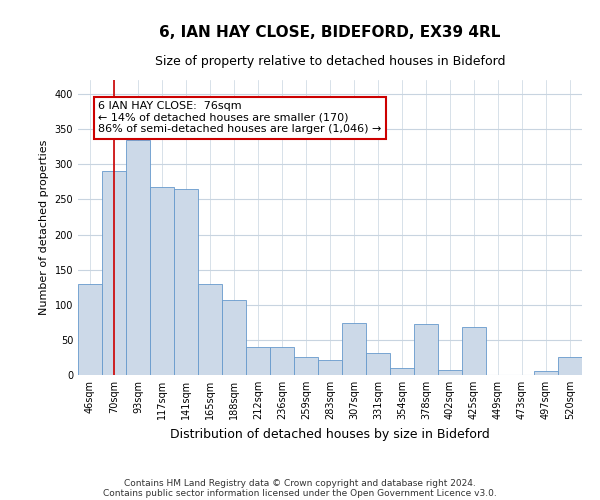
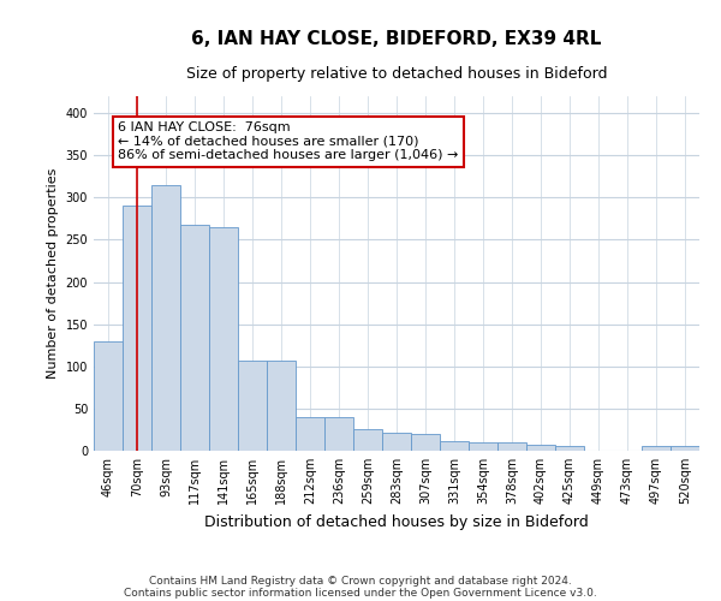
93sqm: 334 -> 315
165sqm: 130 -> 107
307sqm: 74 -> 20
331sqm: 32 -> 12
378sqm: 72 -> 10
425sqm: 68 -> 5
520sqm: 26 -> 5
